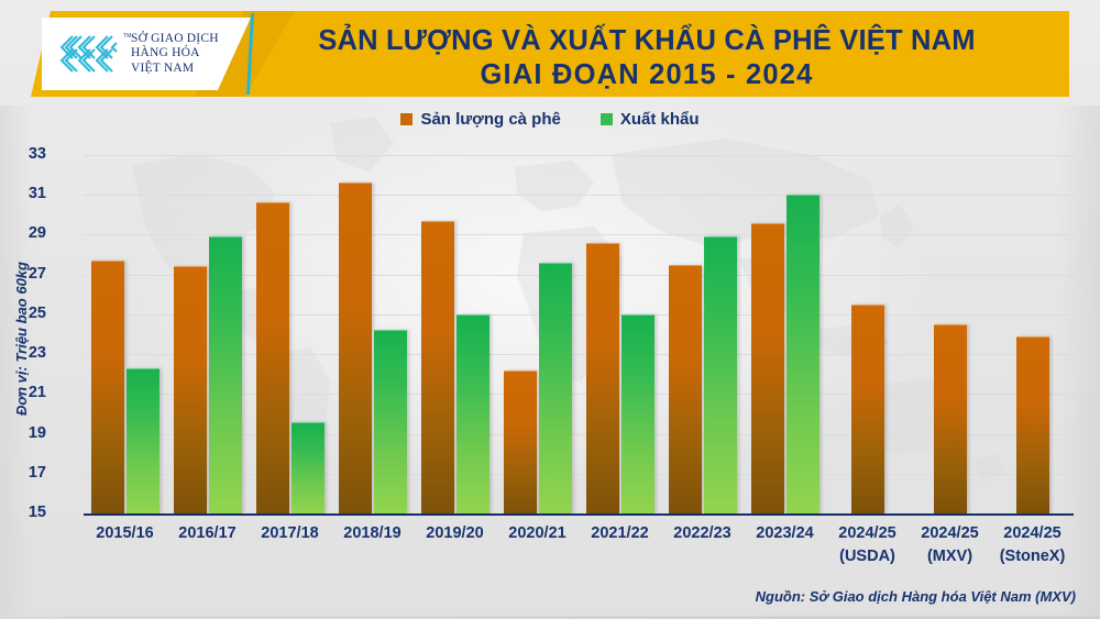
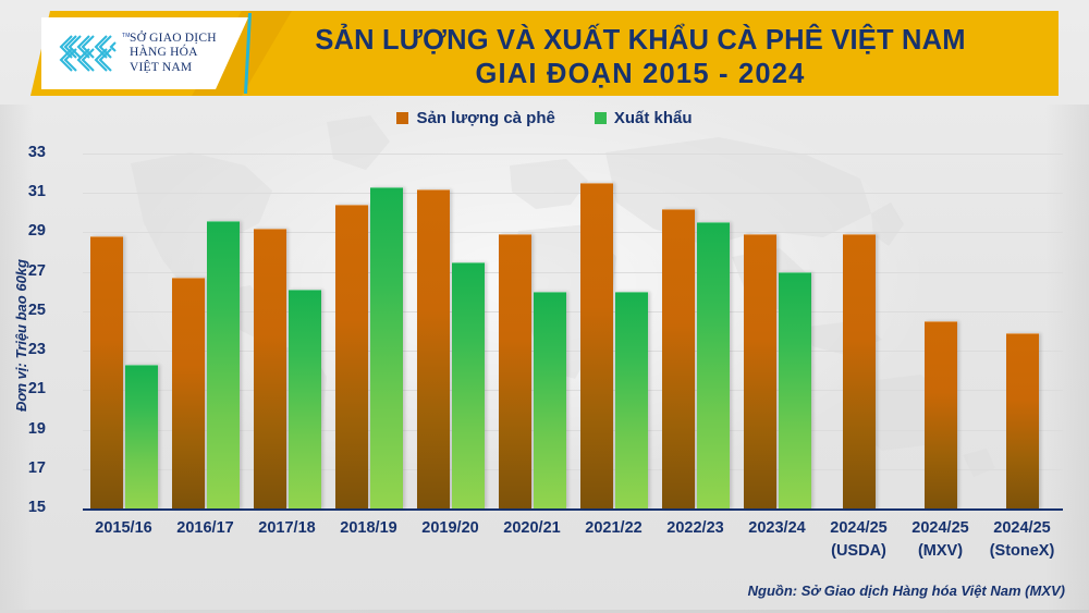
Sản lượng cà phê/2015/16: 27.7 -> 28.8
Sản lượng cà phê/2016/17: 27.4 -> 26.7
Xuất khẩu/2016/17: 28.9 -> 29.6
Sản lượng cà phê/2017/18: 30.6 -> 29.2
Xuất khẩu/2017/18: 19.6 -> 26.1
Sản lượng cà phê/2018/19: 31.6 -> 30.4
Xuất khẩu/2018/19: 24.2 -> 31.3
Sản lượng cà phê/2019/20: 29.7 -> 31.2
Xuất khẩu/2019/20: 25.0 -> 27.5
Sản lượng cà phê/2020/21: 22.2 -> 28.9
Xuất khẩu/2020/21: 27.6 -> 26.0
Sản lượng cà phê/2021/22: 28.6 -> 31.5
Xuất khẩu/2021/22: 25.0 -> 26.0
Sản lượng cà phê/2022/23: 27.5 -> 30.2
Xuất khẩu/2022/23: 28.9 -> 29.5
Sản lượng cà phê/2023/24: 29.6 -> 28.9
Xuất khẩu/2023/24: 31.0 -> 27.0
Sản lượng cà phê/2024/25 (USDA): 25.5 -> 28.9
